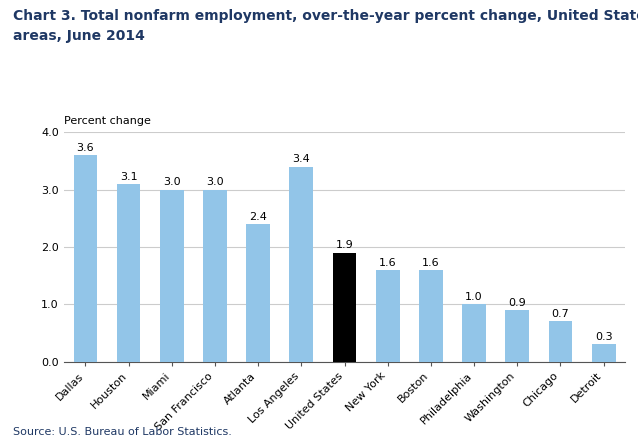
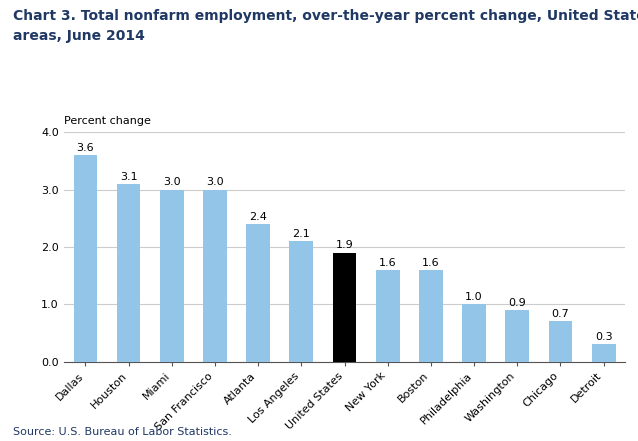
Los Angeles: 3.4 -> 2.1
